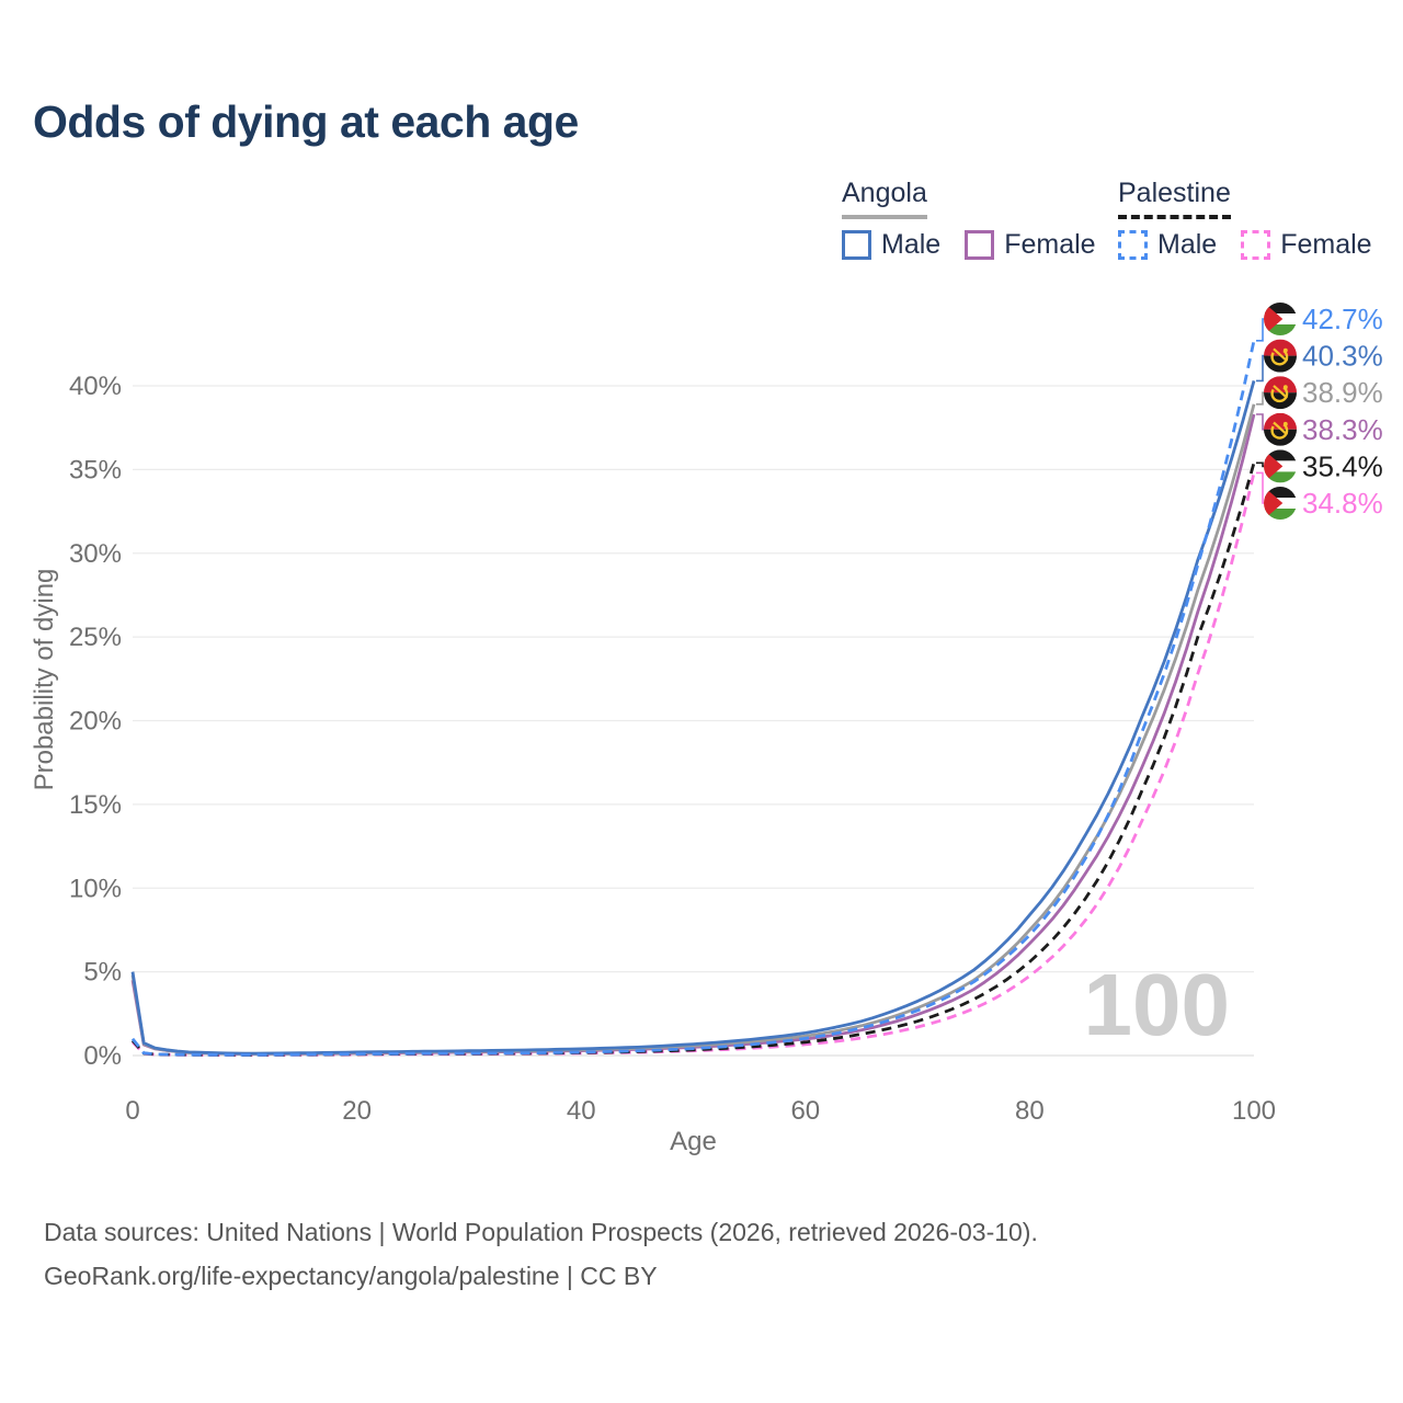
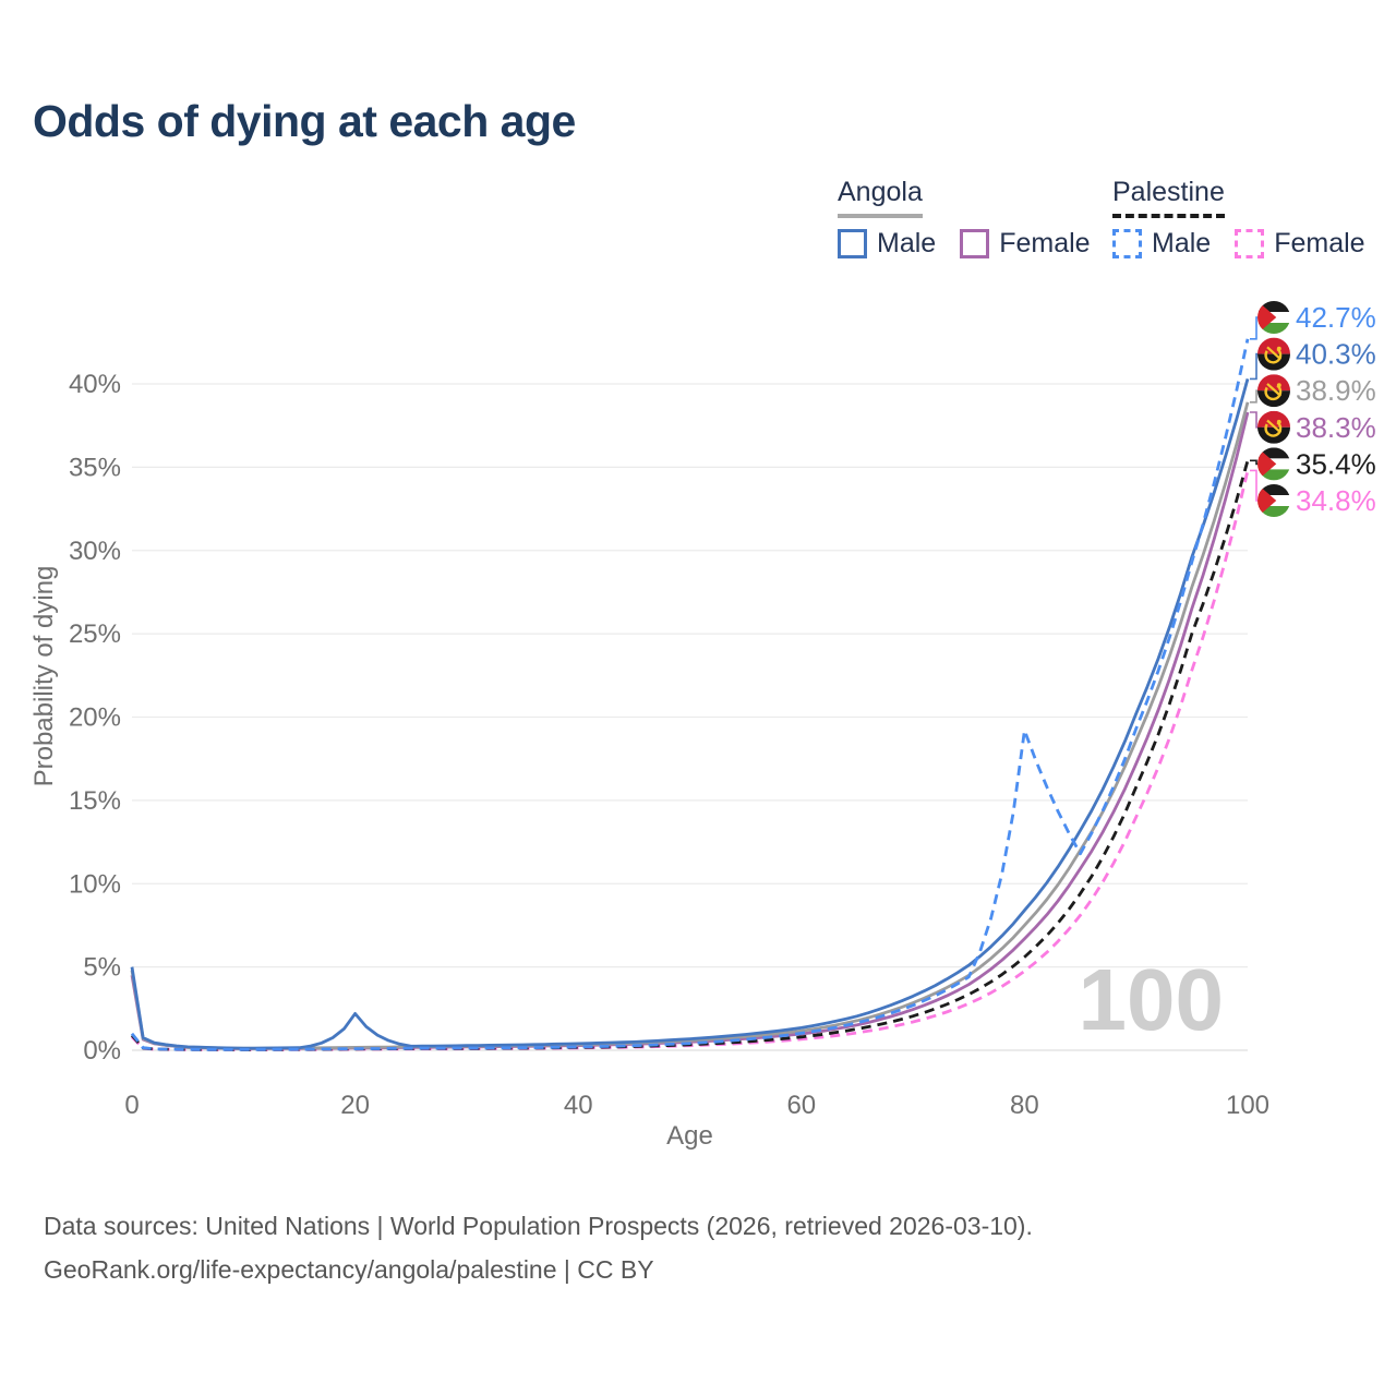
Angola Male/20: 0.2% -> 2.2%
Palestine Male/80: 7.2% -> 19.2%
